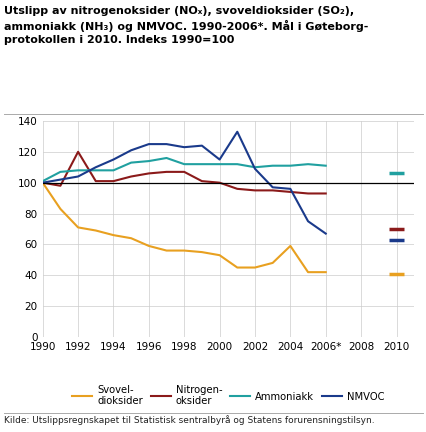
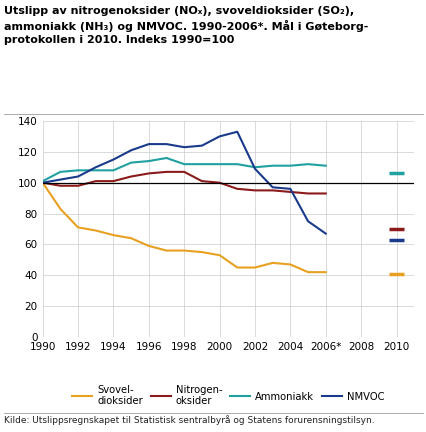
Nitrogen- oksider/1992: 120 -> 98
NMVOC/2000: 115 -> 130
Svovel- dioksider/2004: 59 -> 47
